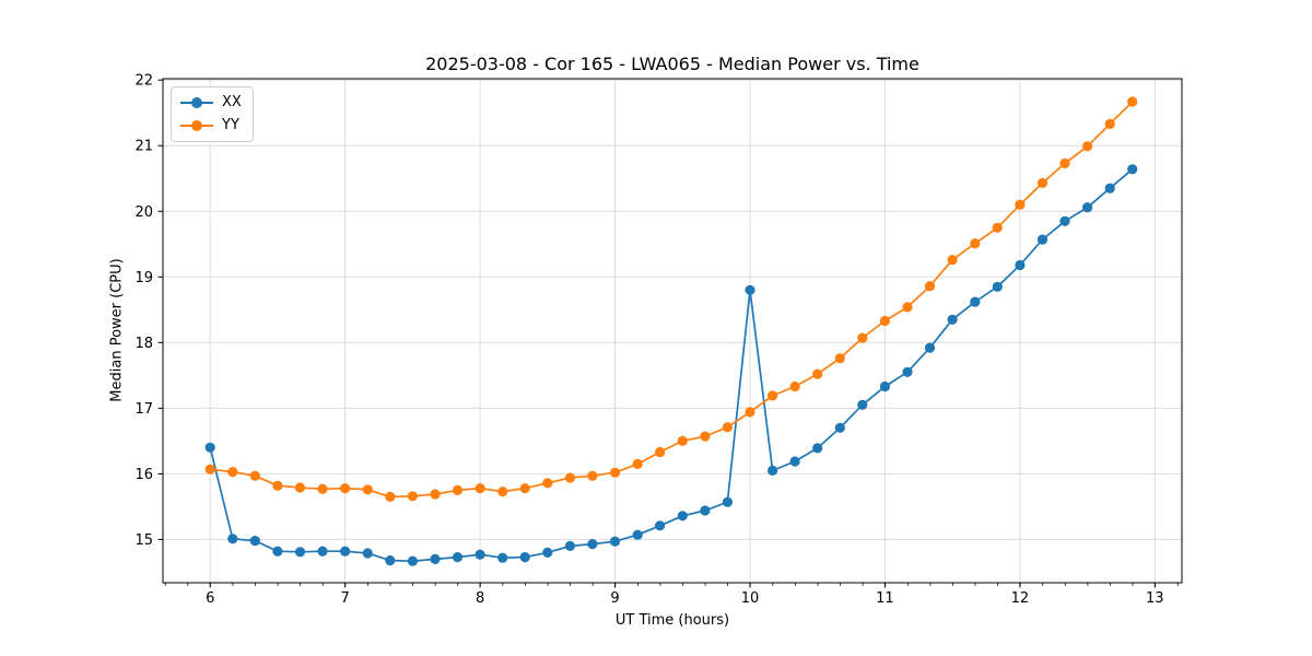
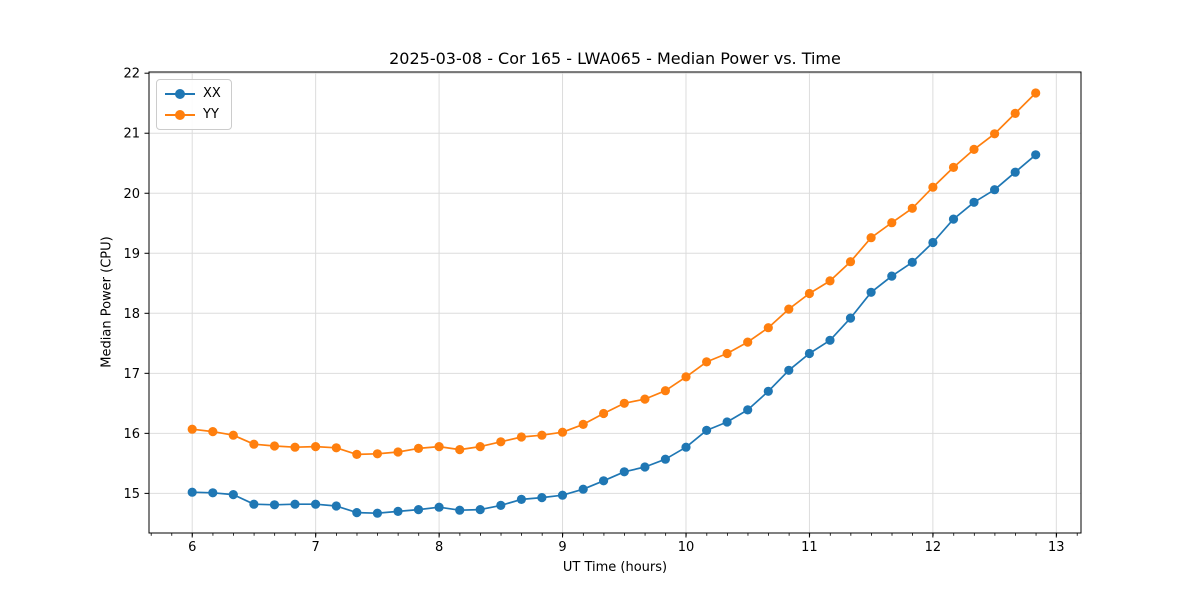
XX/6: 16.4 -> 15.0
XX/10: 18.8 -> 15.8
